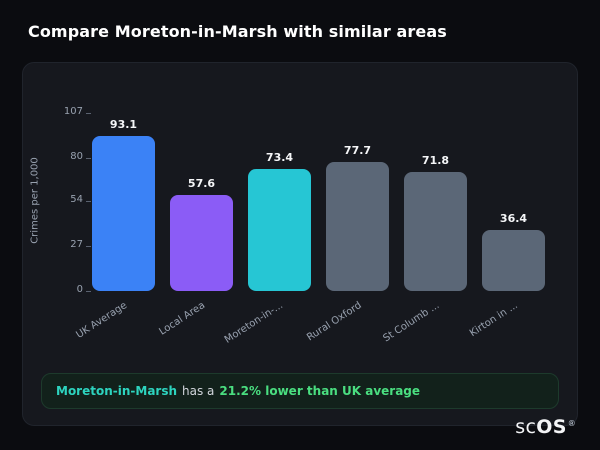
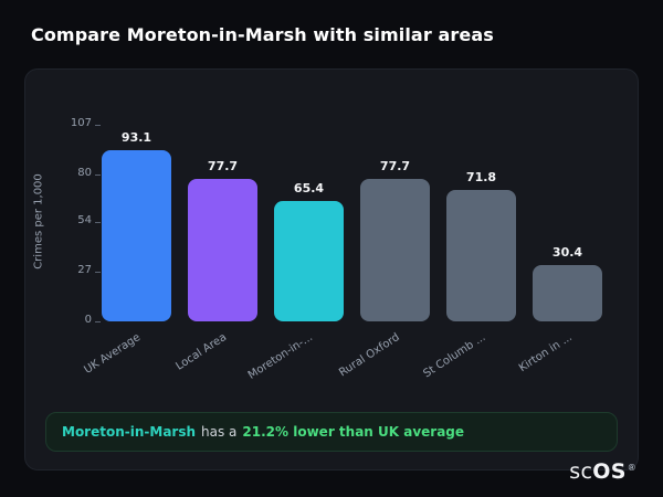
Local Area: 57.6 -> 77.7
Moreton-in-...: 73.4 -> 65.4
Kirton in ...: 36.4 -> 30.4
